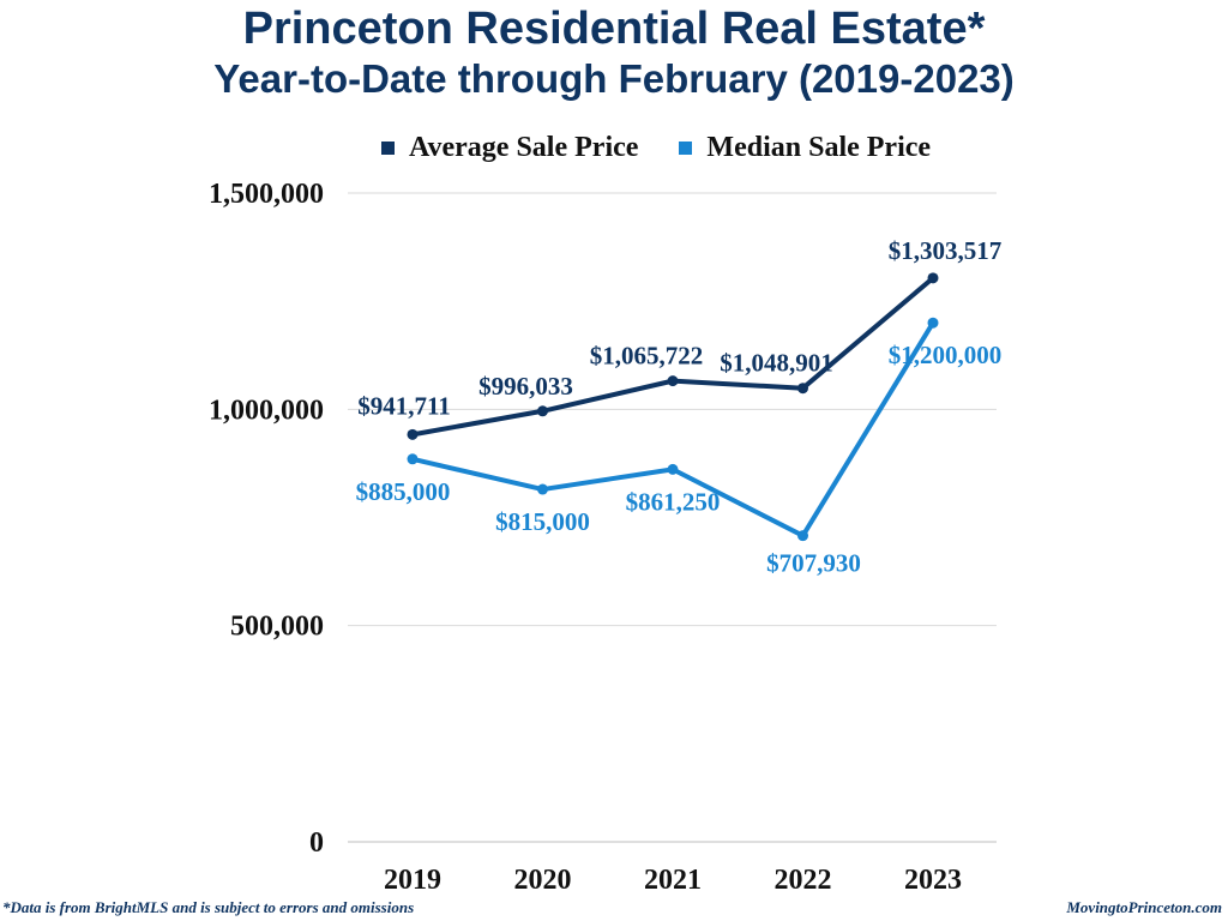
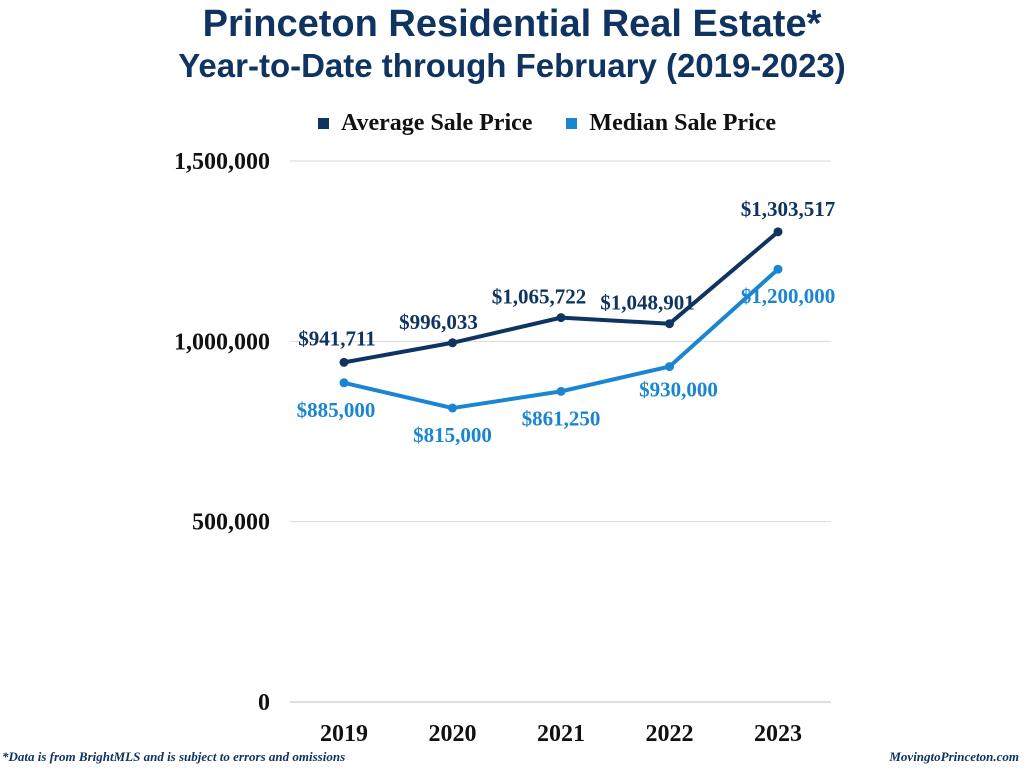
Median Sale Price/2022: $707,930 -> $930,000
